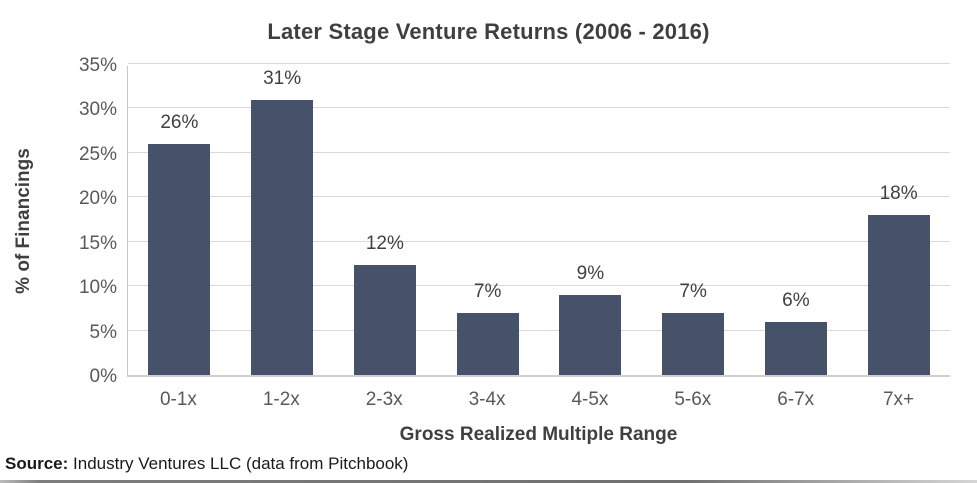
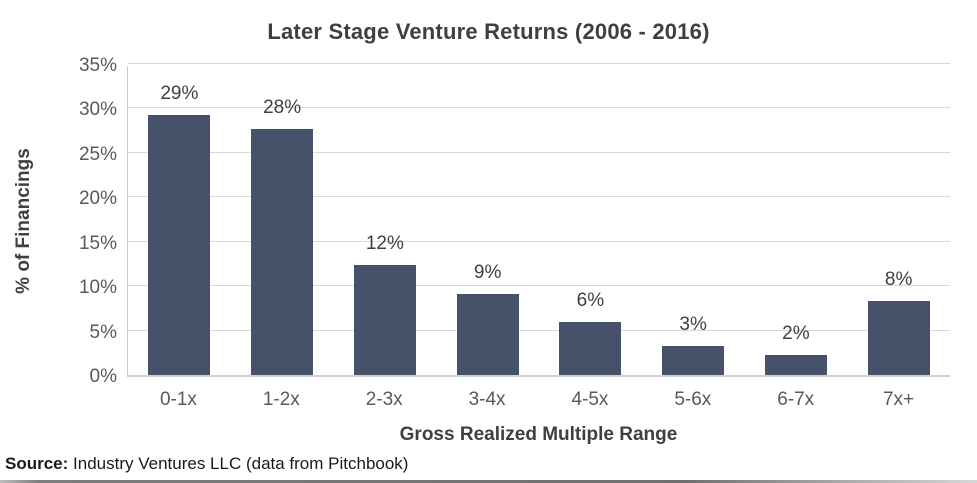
0-1x: 26% -> 29%
1-2x: 31% -> 28%
3-4x: 7% -> 9%
4-5x: 9% -> 6%
5-6x: 7% -> 3%
6-7x: 6% -> 2%
7x+: 18% -> 8%
